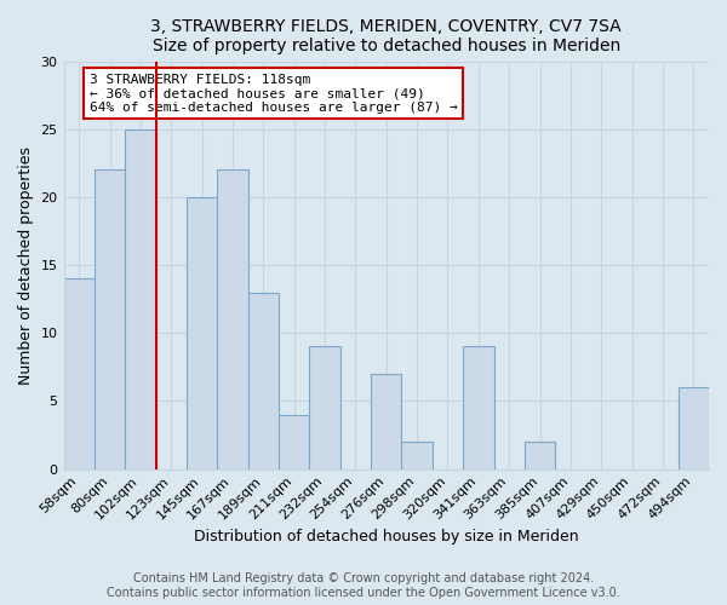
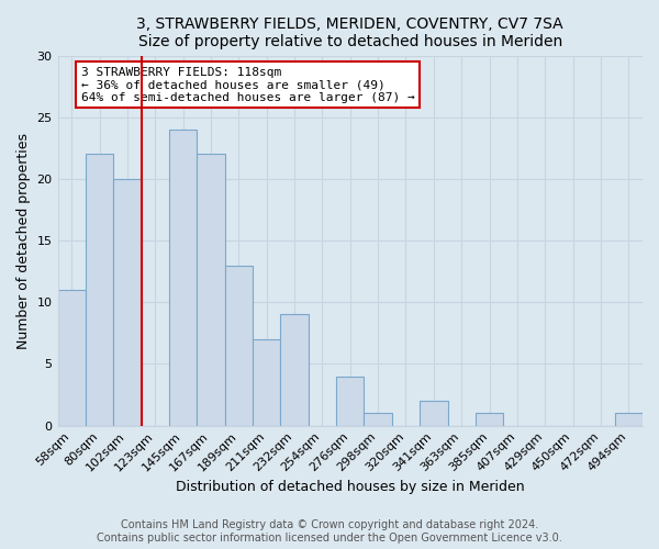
58sqm: 14 -> 11
102sqm: 25 -> 20
145sqm: 20 -> 24
211sqm: 4 -> 7
276sqm: 7 -> 4
298sqm: 2 -> 1
341sqm: 9 -> 2
385sqm: 2 -> 1
494sqm: 6 -> 1
